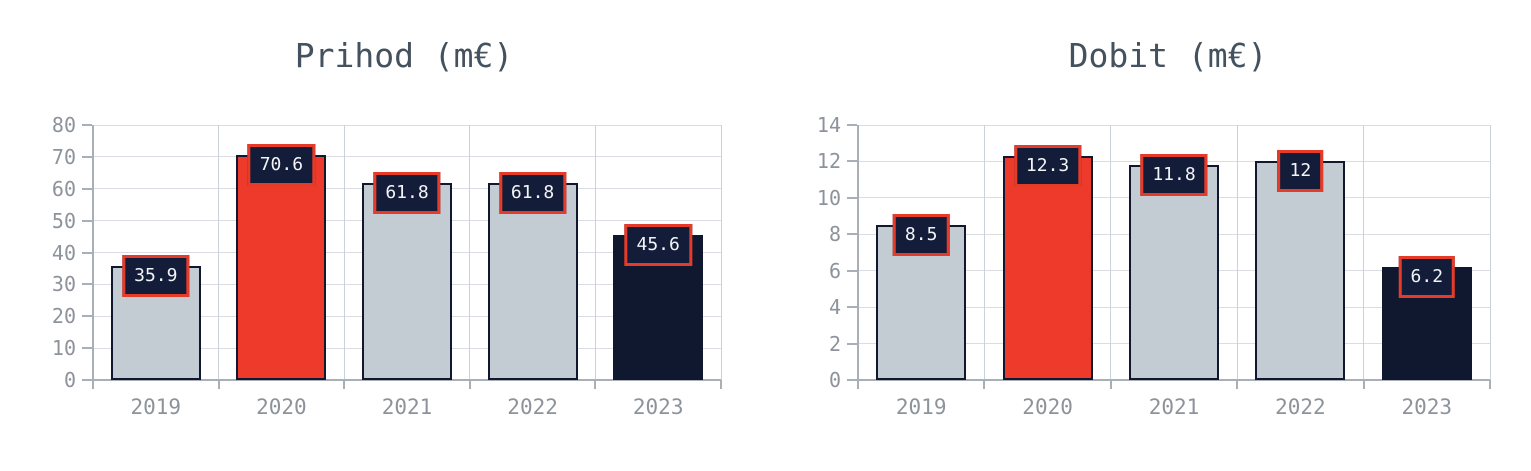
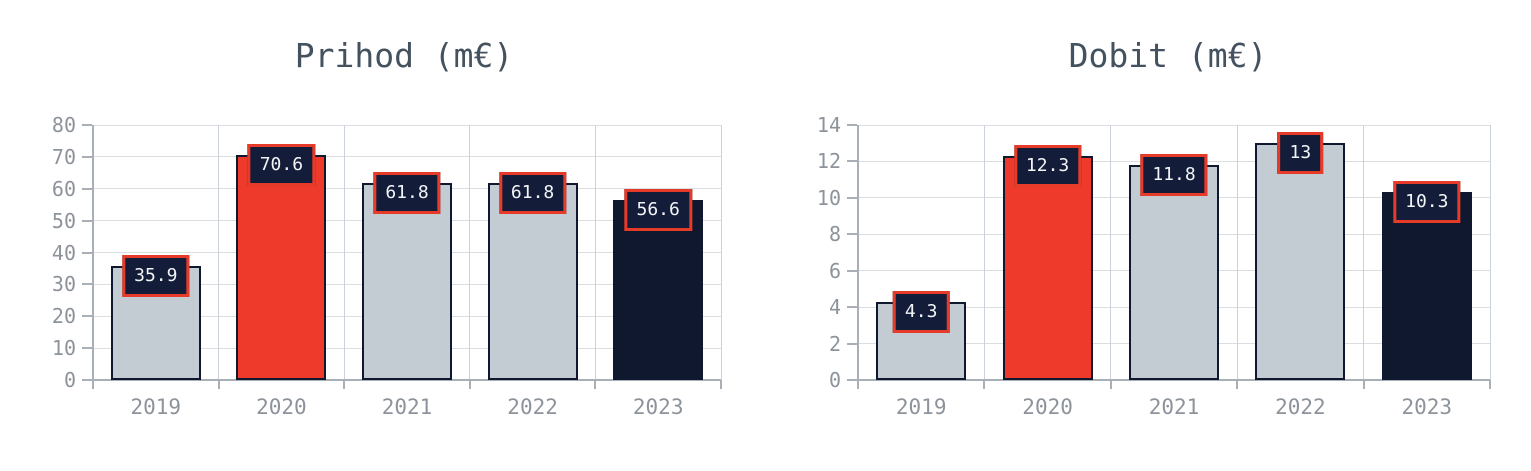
Prihod (m€)/2023: 45.6 -> 56.6
Dobit (m€)/2019: 8.5 -> 4.3
Dobit (m€)/2022: 12 -> 13
Dobit (m€)/2023: 6.2 -> 10.3
